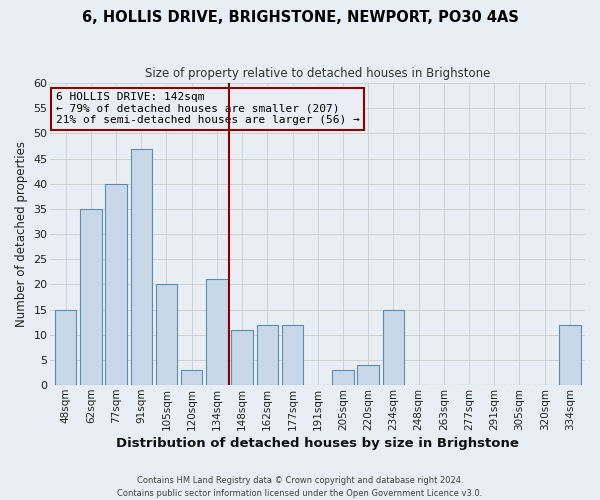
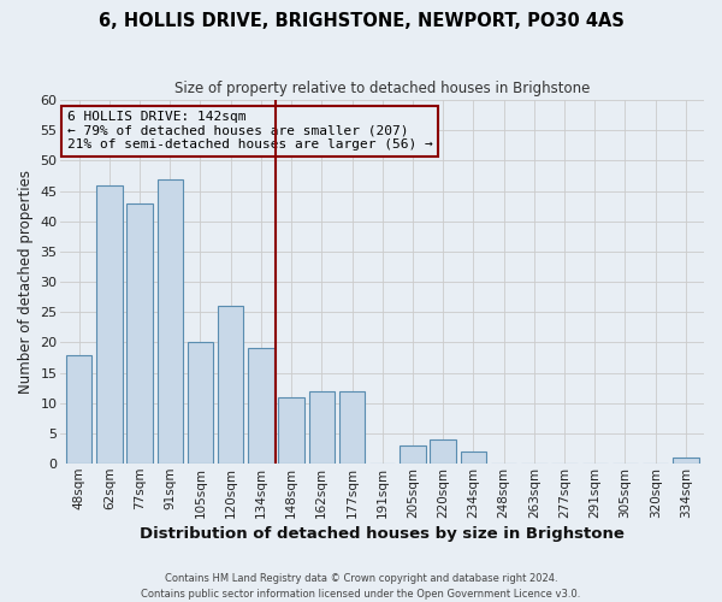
48sqm: 15 -> 18
62sqm: 35 -> 46
77sqm: 40 -> 43
120sqm: 3 -> 26
134sqm: 21 -> 19
234sqm: 15 -> 2
334sqm: 12 -> 1
